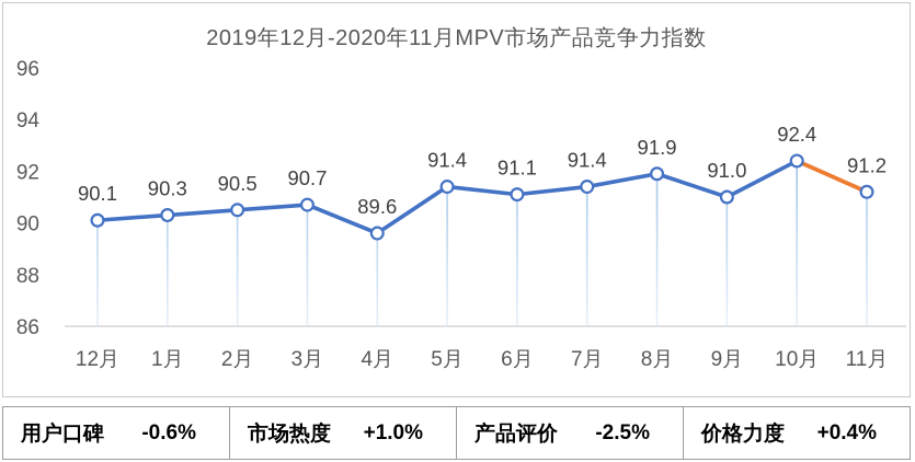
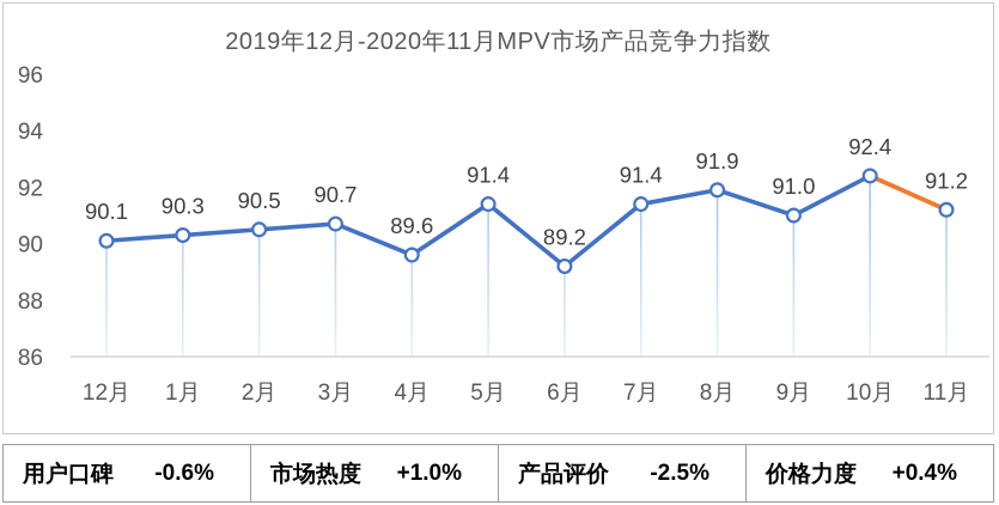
6月: 91.1 -> 89.2
